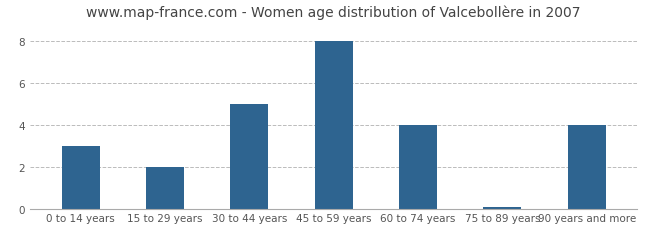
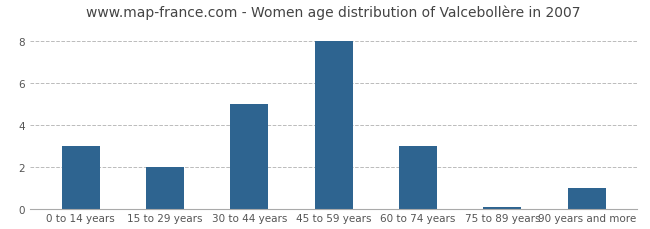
60 to 74 years: 4.0 -> 3.0
90 years and more: 4.0 -> 1.0
